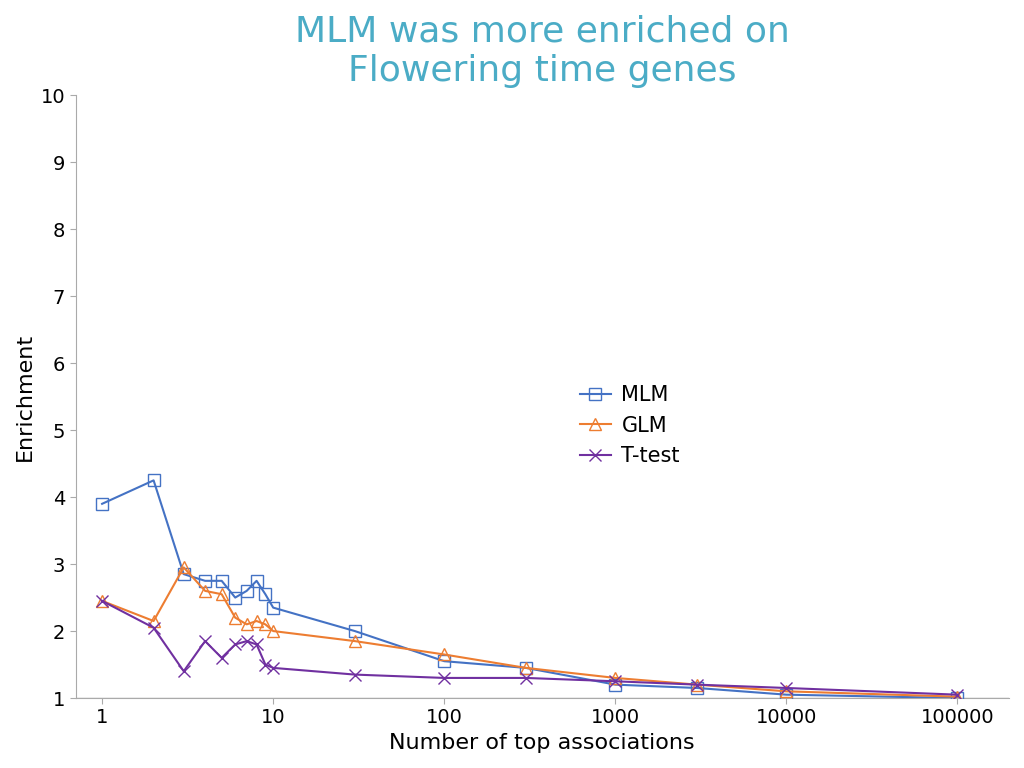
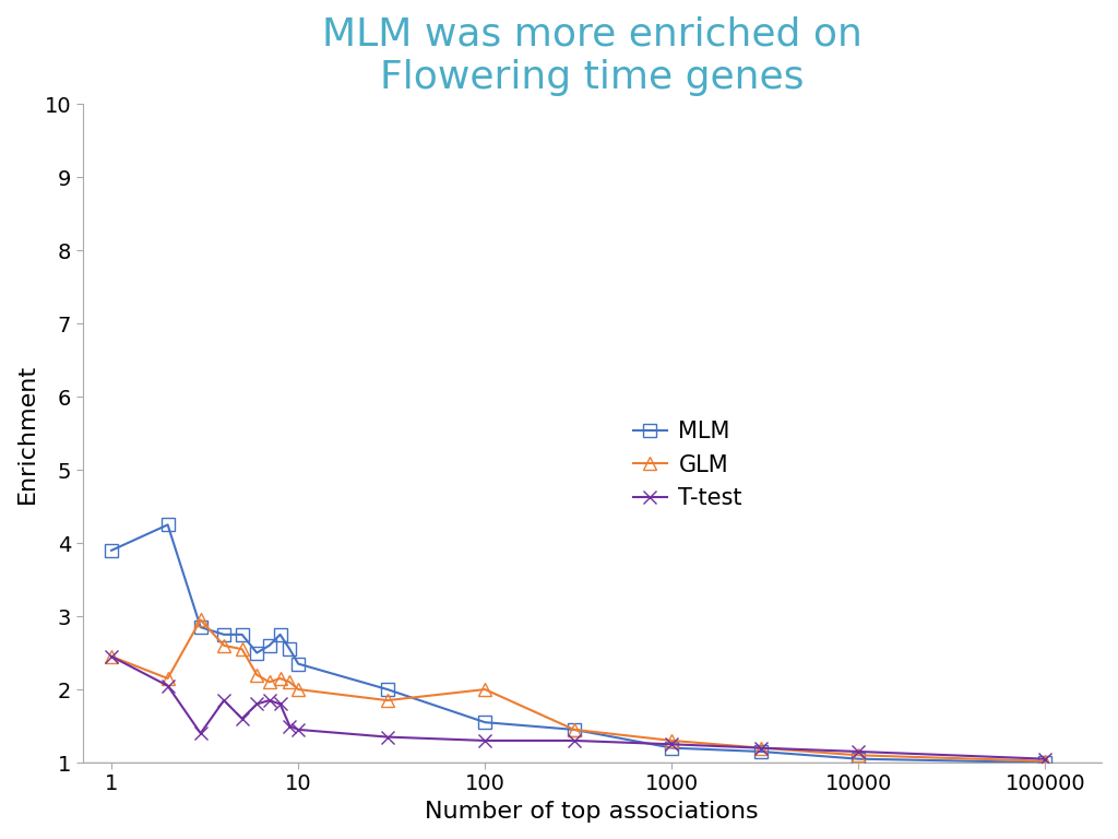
GLM/100: 1.65 -> 2.00
